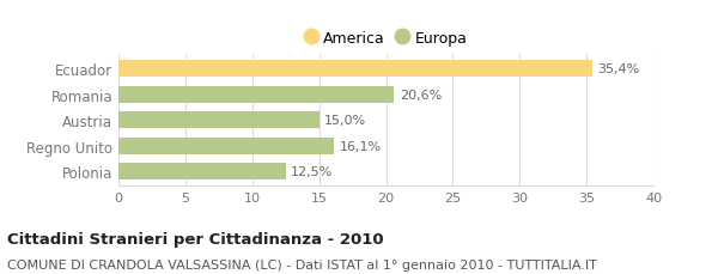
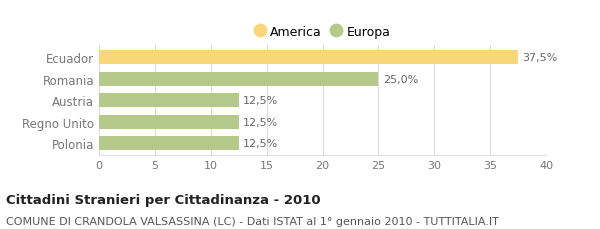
Ecuador: 35,4% -> 37,5%
Romania: 20,6% -> 25,0%
Austria: 15,0% -> 12,5%
Regno Unito: 16,1% -> 12,5%
